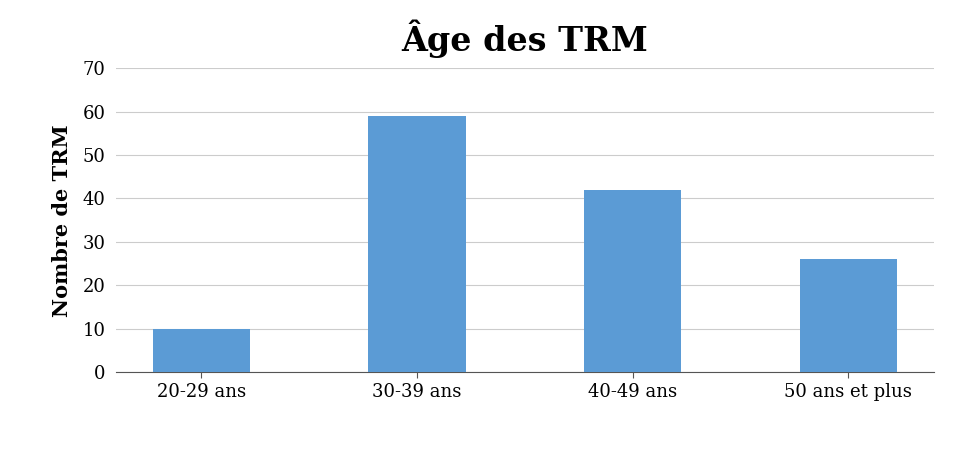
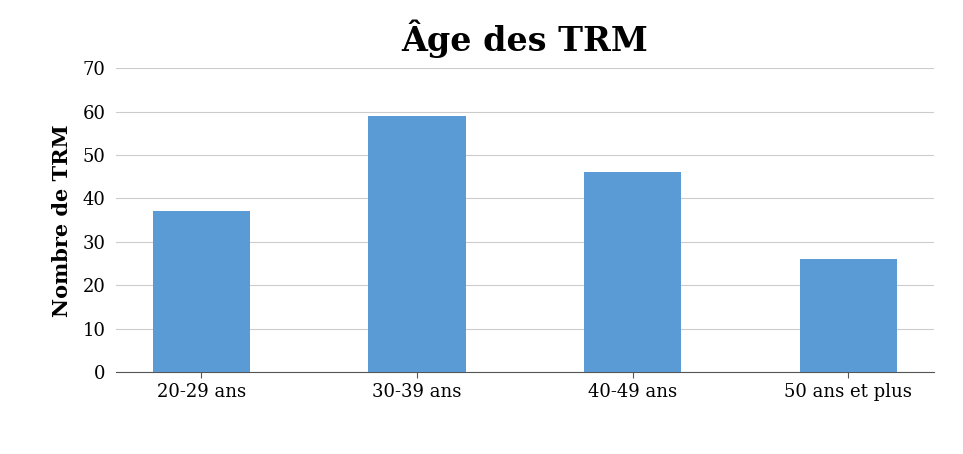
20-29 ans: 10 -> 37
40-49 ans: 42 -> 46
